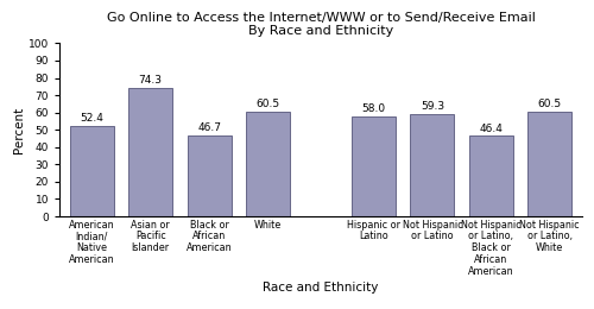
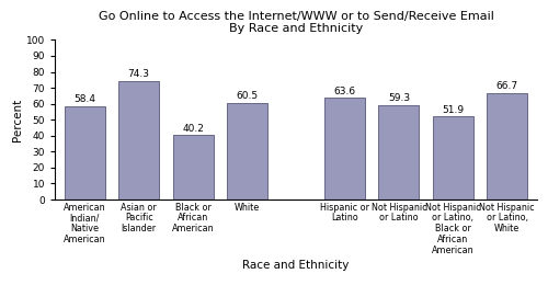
American Indian/ Native American: 52.4 -> 58.4
Black or African American: 46.7 -> 40.2
Hispanic or Latino: 58.0 -> 63.6
Not Hispanic or Latino, Black or African American: 46.4 -> 51.9
Not Hispanic or Latino, White: 60.5 -> 66.7
